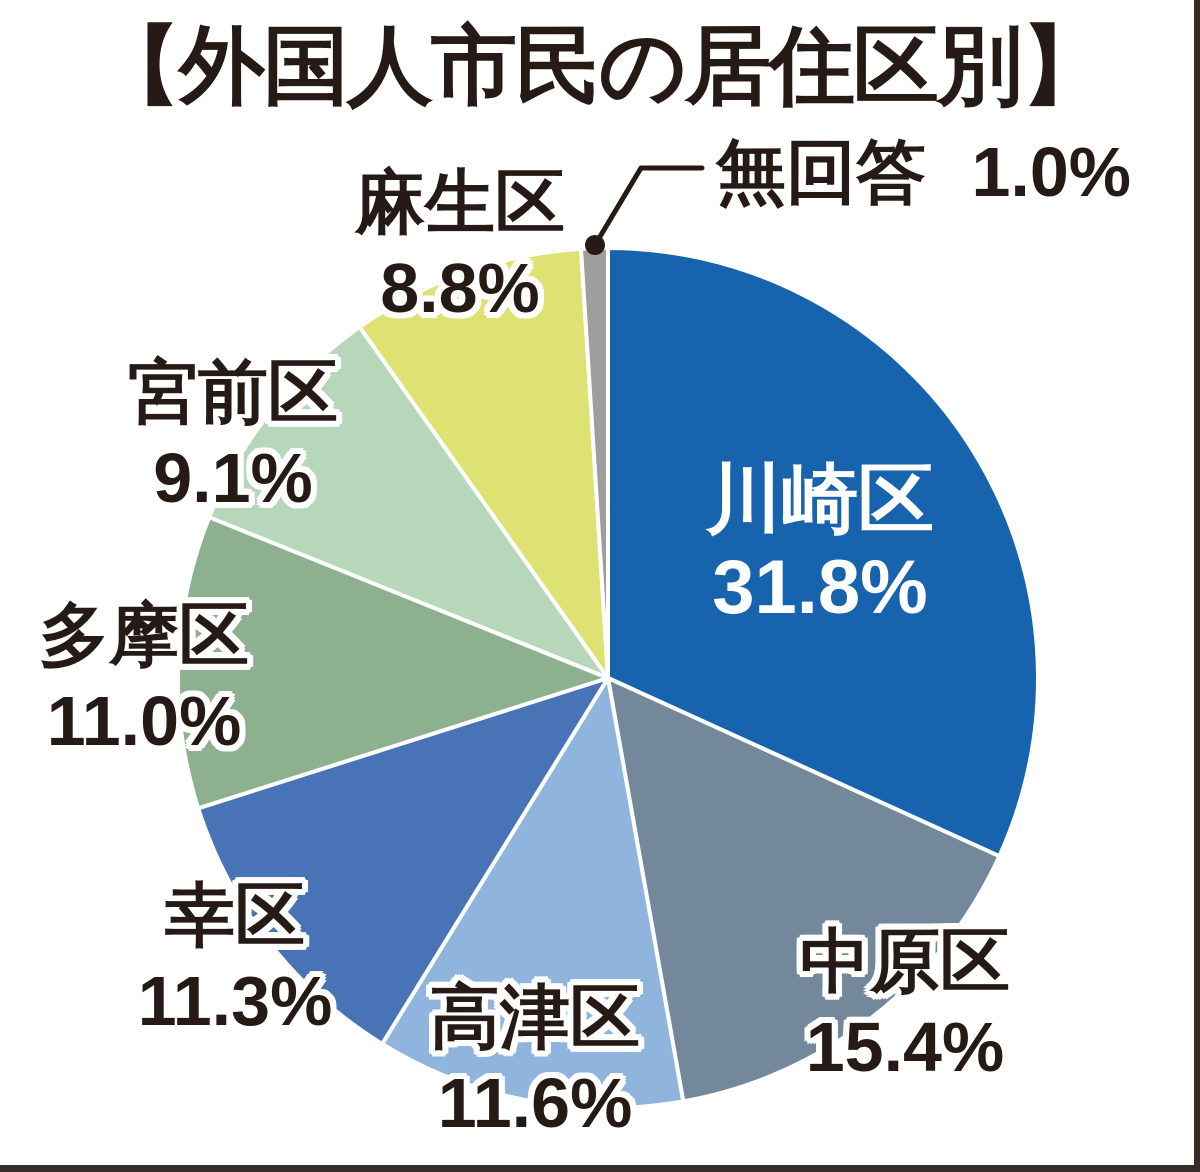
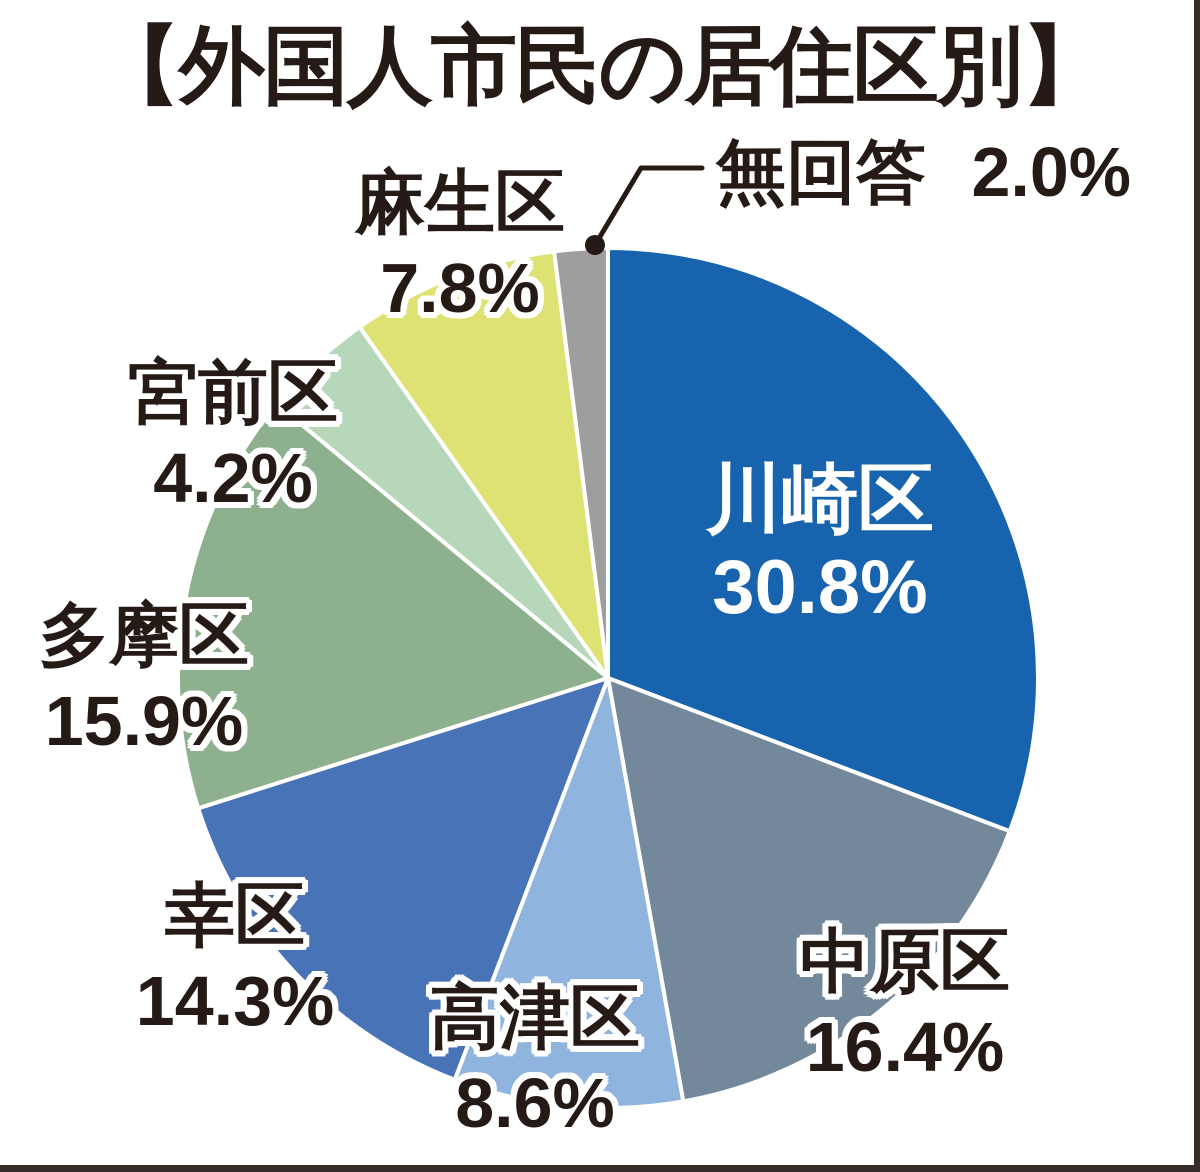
川崎区: 31.8% -> 30.8%
中原区: 15.4% -> 16.4%
高津区: 11.6% -> 8.6%
幸区: 11.3% -> 14.3%
多摩区: 11.0% -> 15.9%
宮前区: 9.1% -> 4.2%
麻生区: 8.8% -> 7.8%
無回答: 1.0% -> 2.0%
